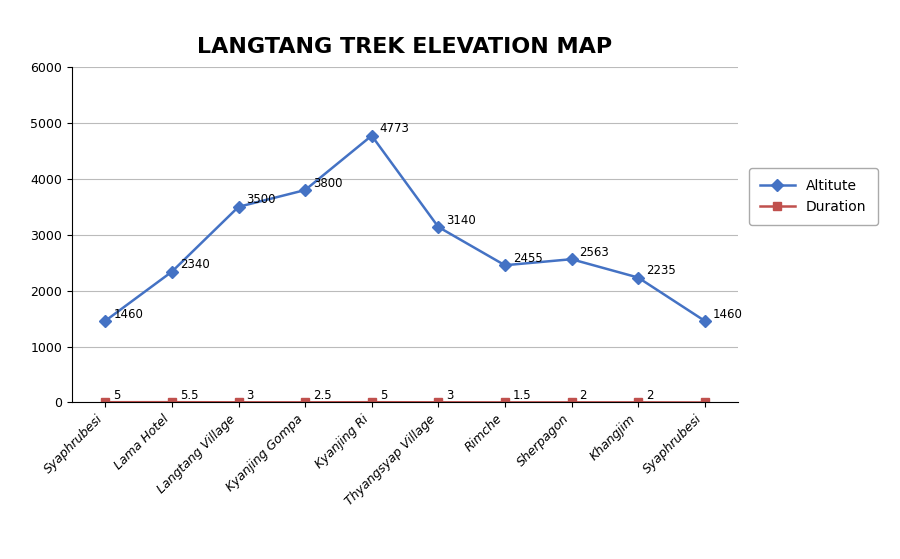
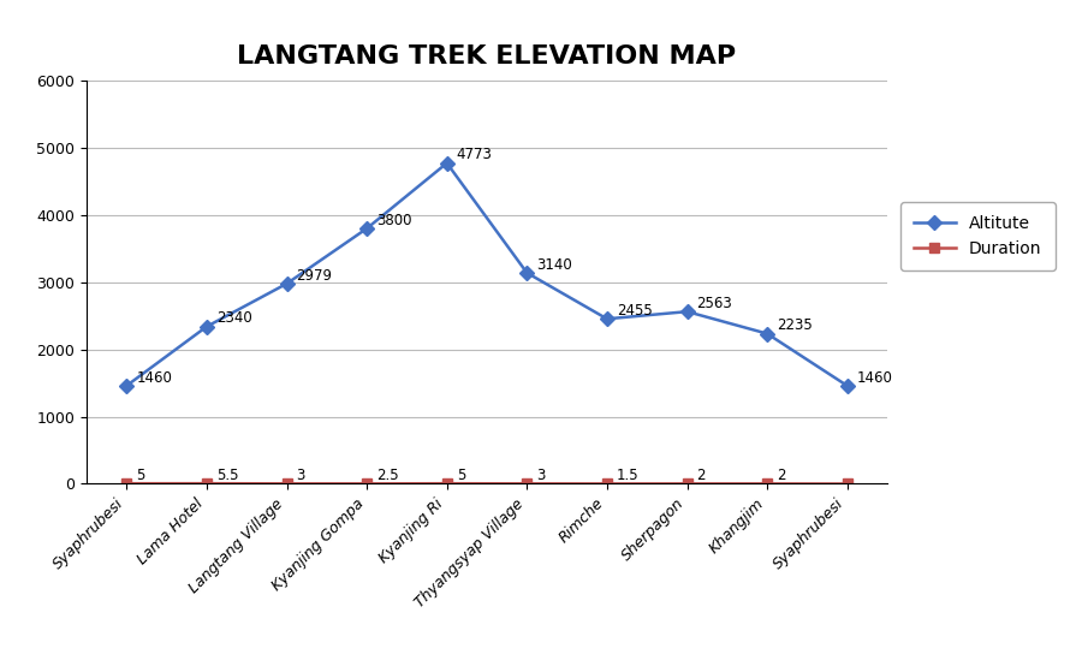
Altitute/Langtang Village: 3500 -> 2979
